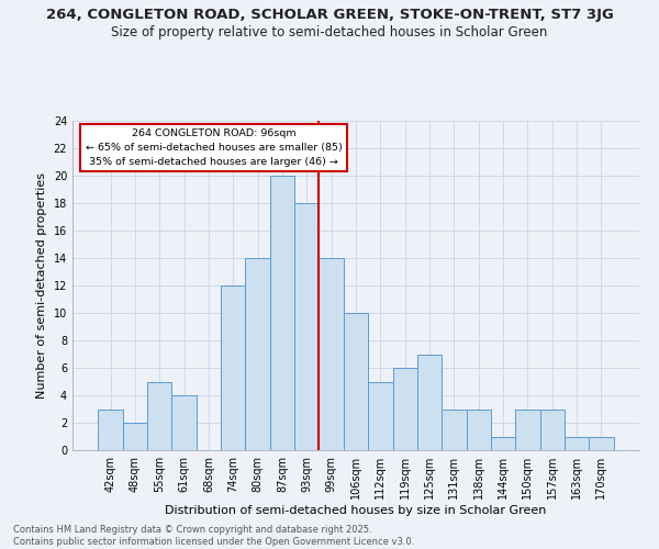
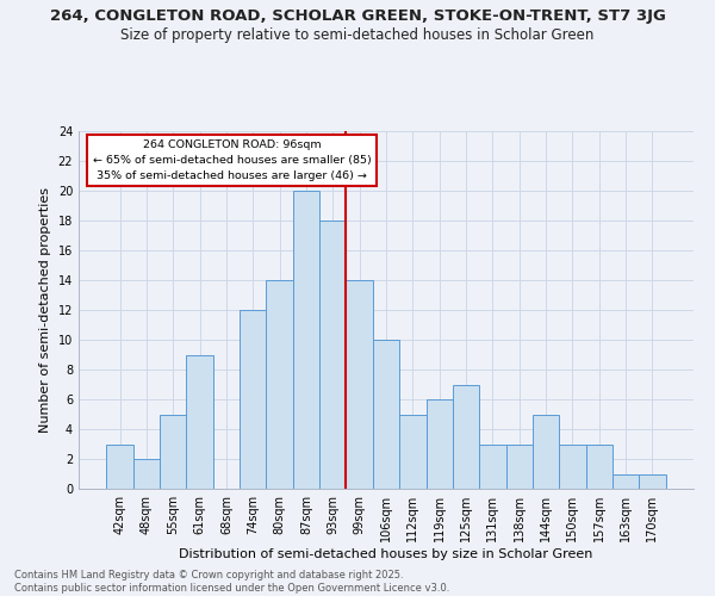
61sqm: 4 -> 9
144sqm: 1 -> 5
